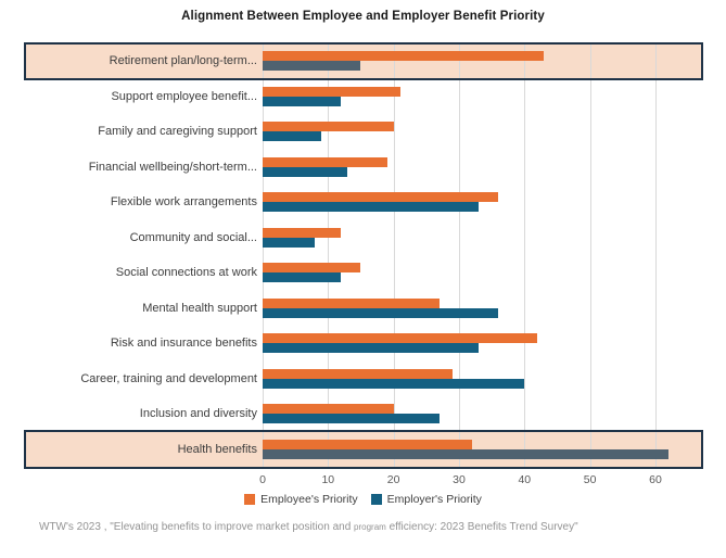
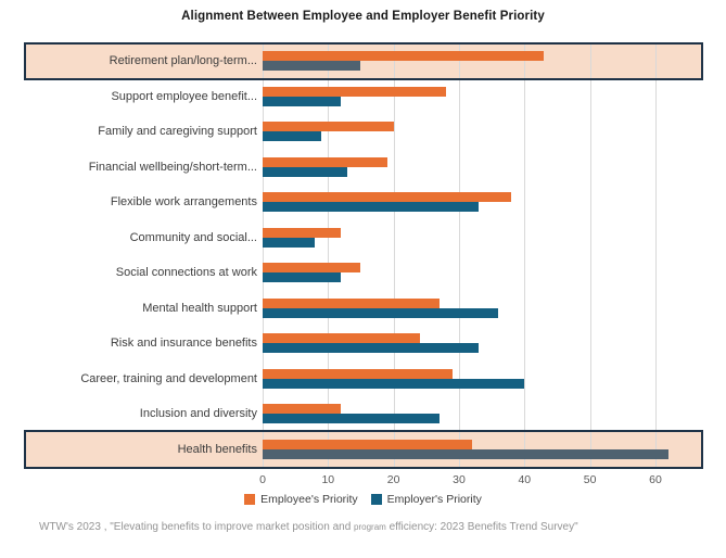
Employee's Priority/Support employee benefit...: 21 -> 28
Employee's Priority/Flexible work arrangements: 36 -> 38
Employee's Priority/Risk and insurance benefits: 42 -> 24
Employee's Priority/Inclusion and diversity: 20 -> 12
